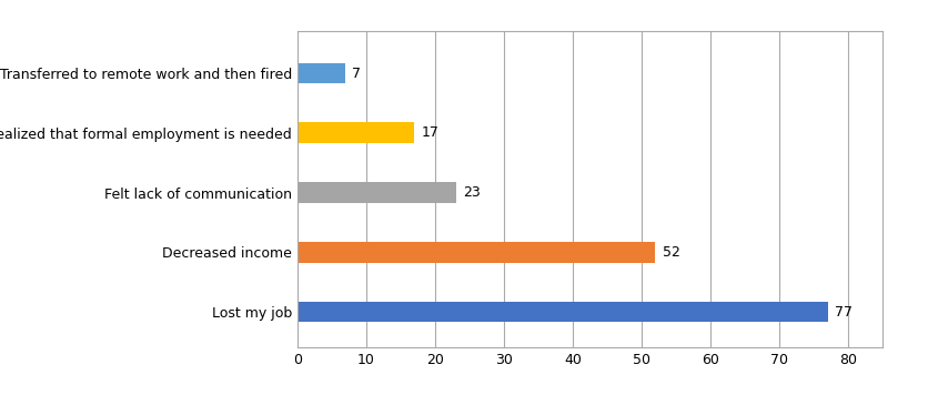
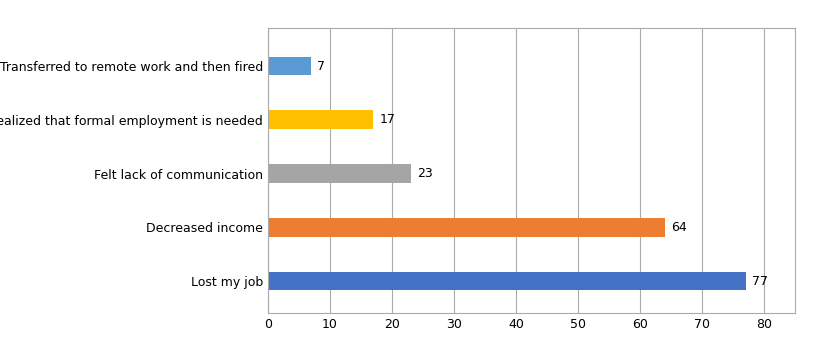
Decreased income: 52 -> 64
